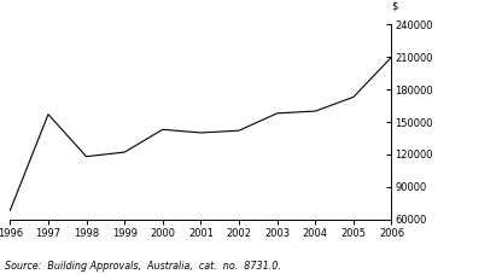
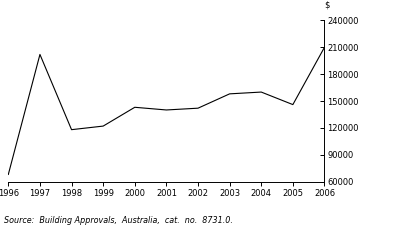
1997: 157000 -> 202000
2005: 173000 -> 146000
